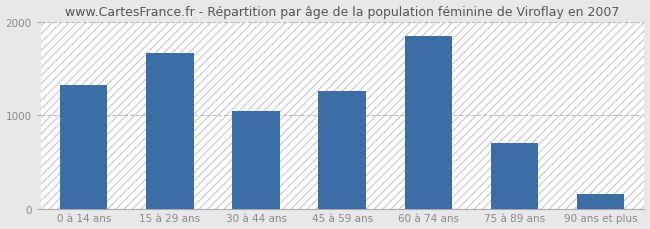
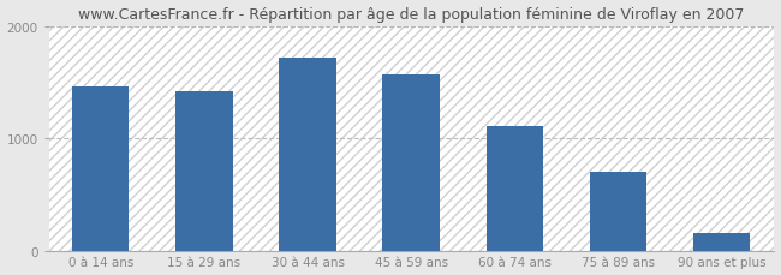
0 à 14 ans: 1320 -> 1460
15 à 29 ans: 1660 -> 1420
30 à 44 ans: 1040 -> 1720
45 à 59 ans: 1260 -> 1570
60 à 74 ans: 1840 -> 1110
